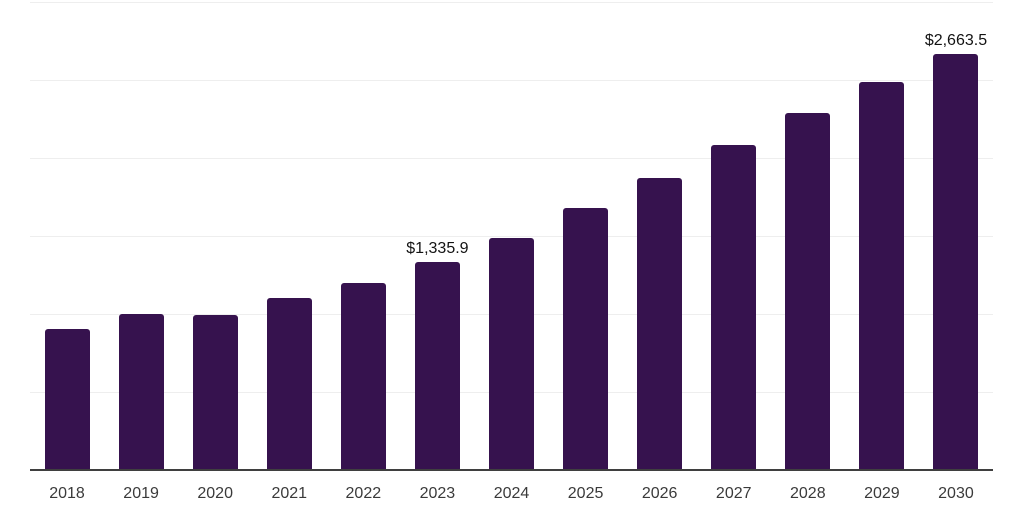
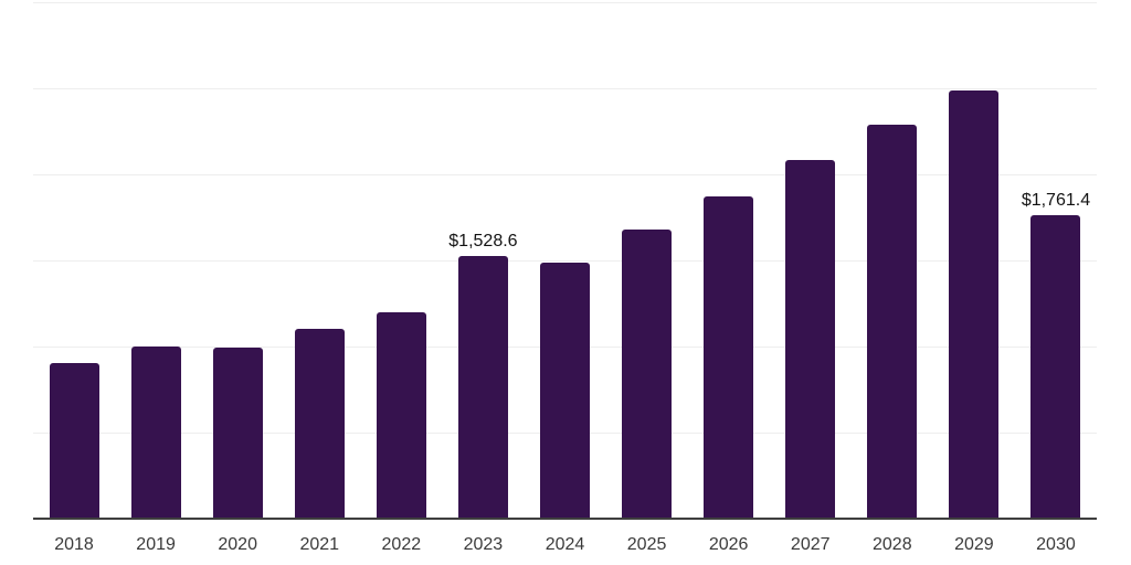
2023: $1,335.9 -> $1,528.6
2030: $2,663.5 -> $1,761.4
